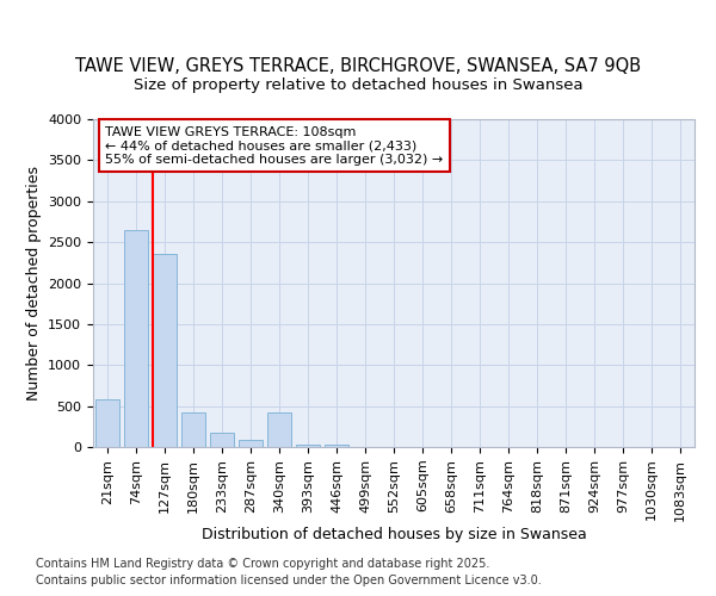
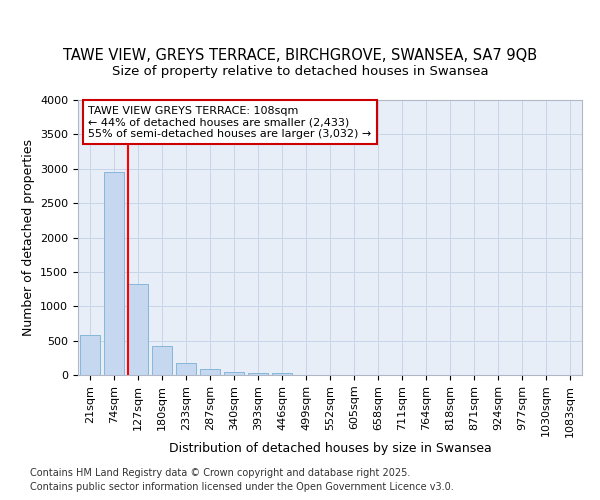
74sqm: 2640 -> 2950
127sqm: 2360 -> 1330
340sqm: 420 -> 50
